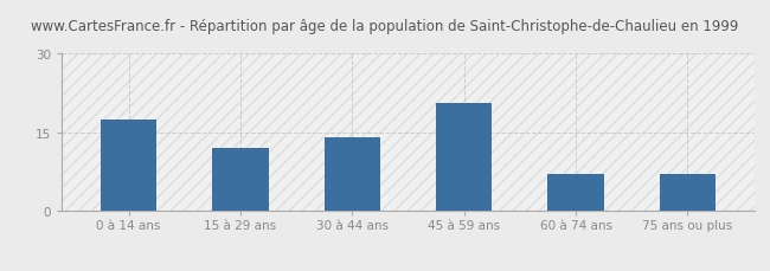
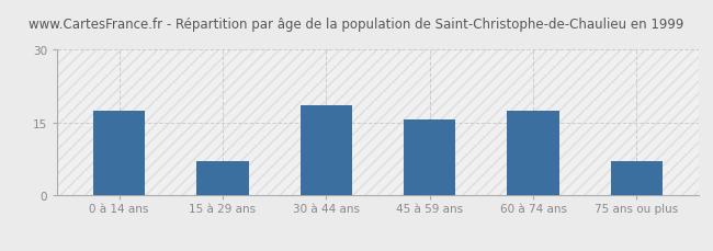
15 à 29 ans: 12.0 -> 7.0
30 à 44 ans: 14.0 -> 18.5
45 à 59 ans: 20.5 -> 15.5
60 à 74 ans: 7.0 -> 17.5
